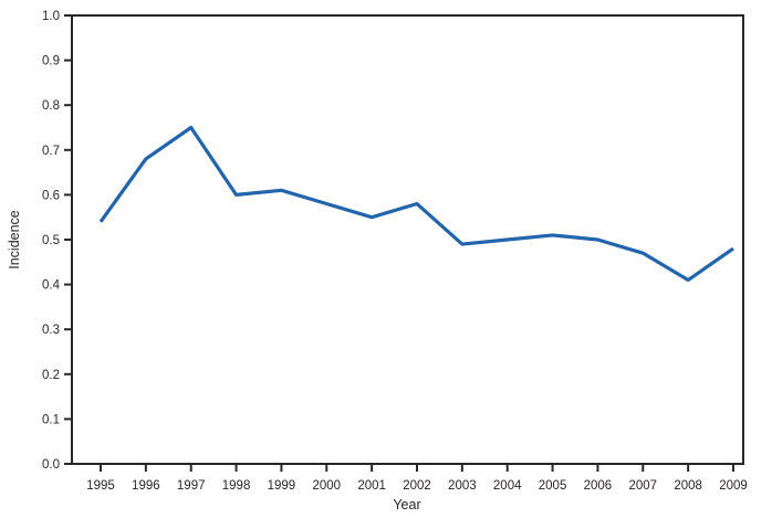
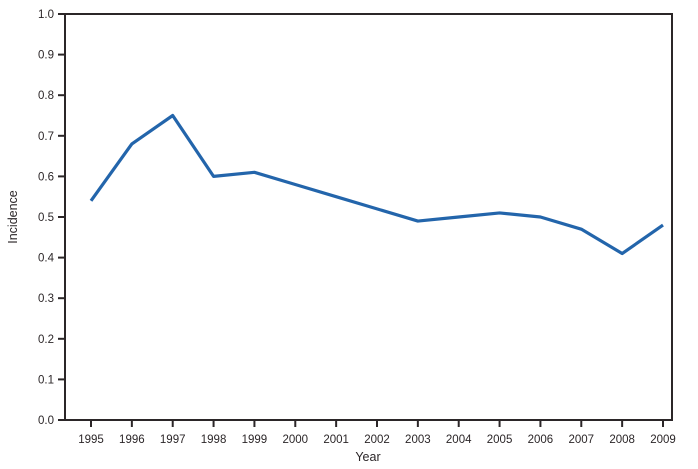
2002: 0.58 -> 0.52
